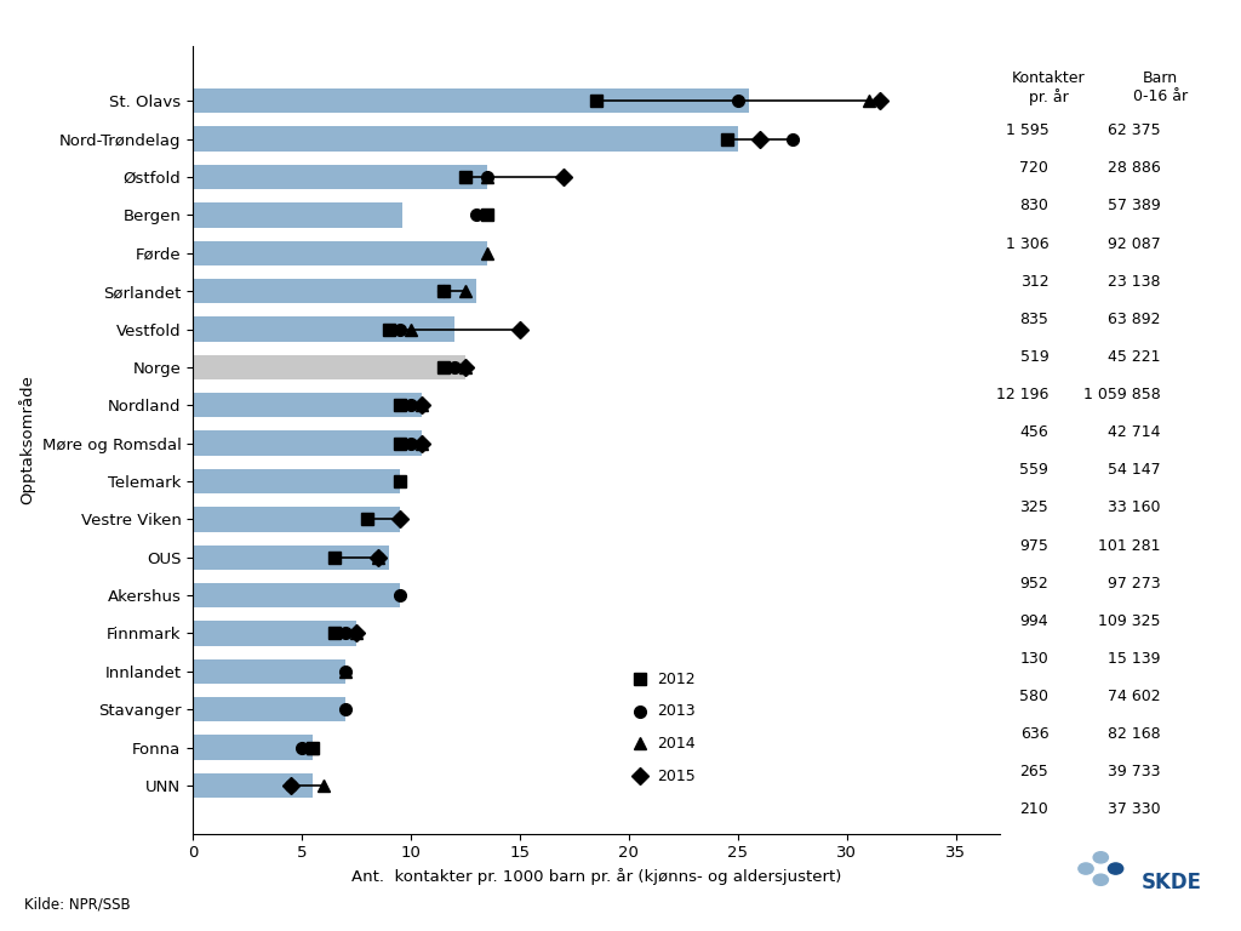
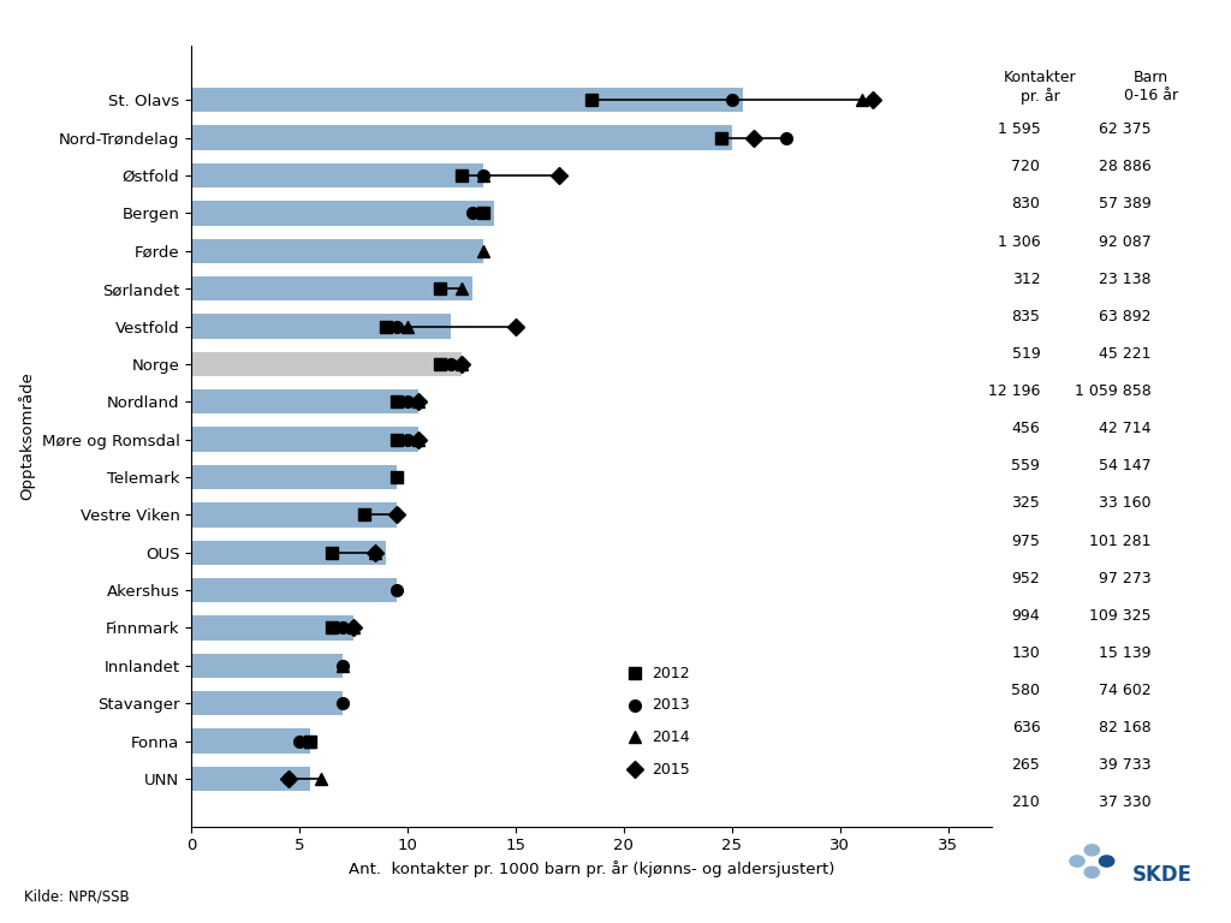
Bergen: 9.6 -> 14.0
